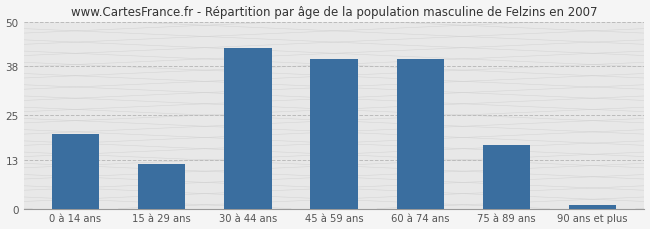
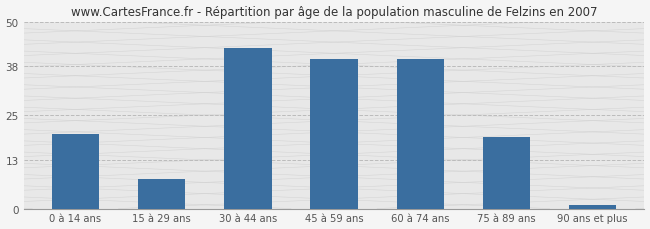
15 à 29 ans: 12 -> 8
75 à 89 ans: 17 -> 19
